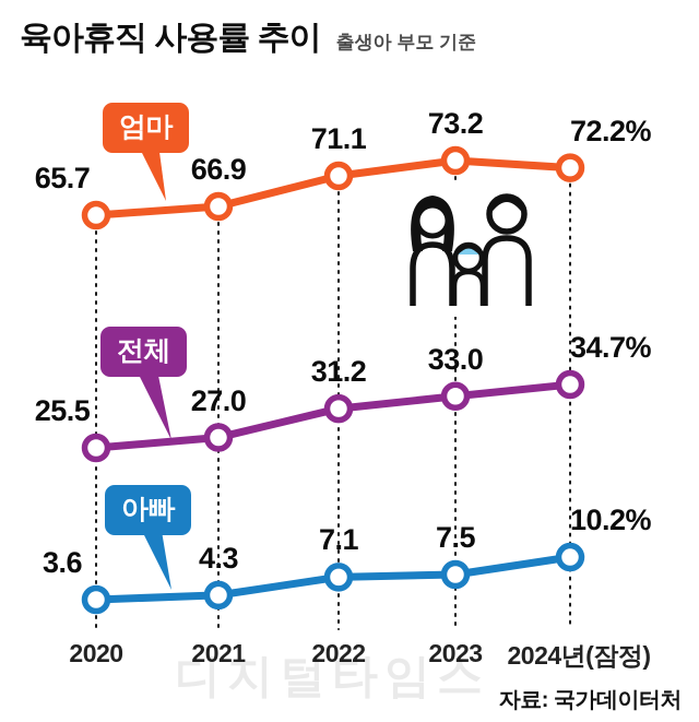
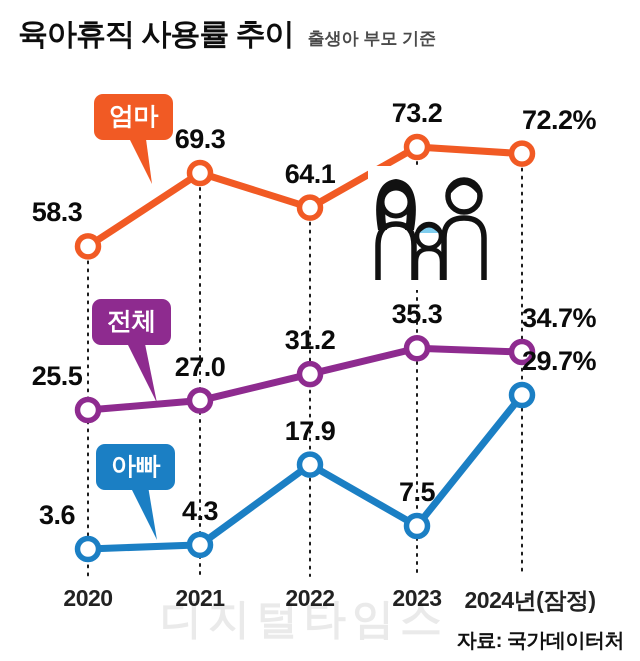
엄마/2020: 65.7 -> 58.3
엄마/2021: 66.9 -> 69.3
엄마/2022: 71.1 -> 64.1
아빠/2022: 7.1 -> 17.9
전체/2023: 33.0 -> 35.3
아빠/2024년(잠정): 10.2% -> 29.7%
